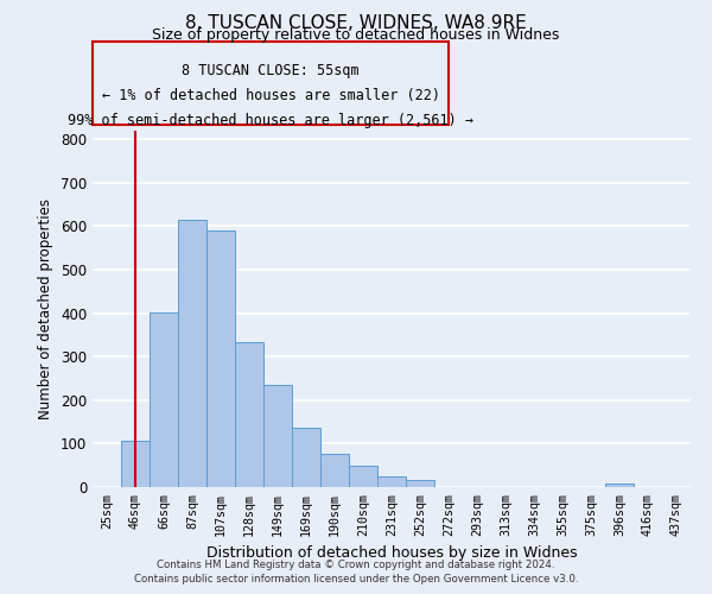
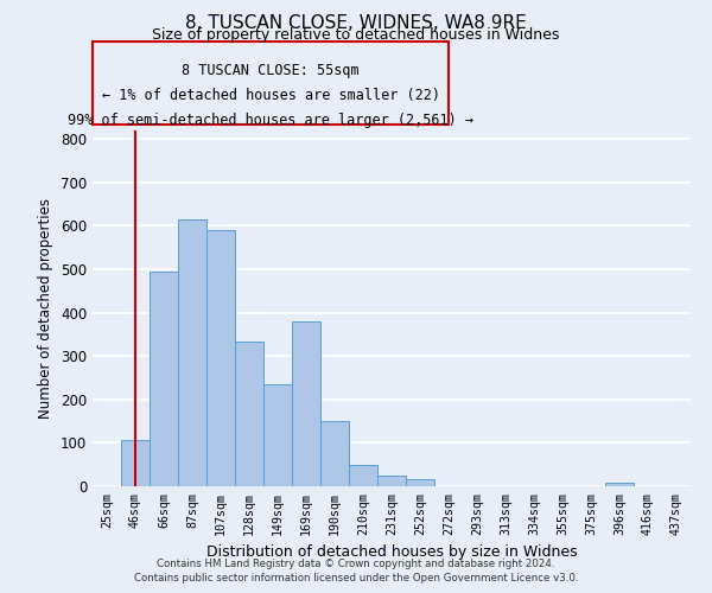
66sqm: 403 -> 495
169sqm: 136 -> 380
190sqm: 76 -> 150
